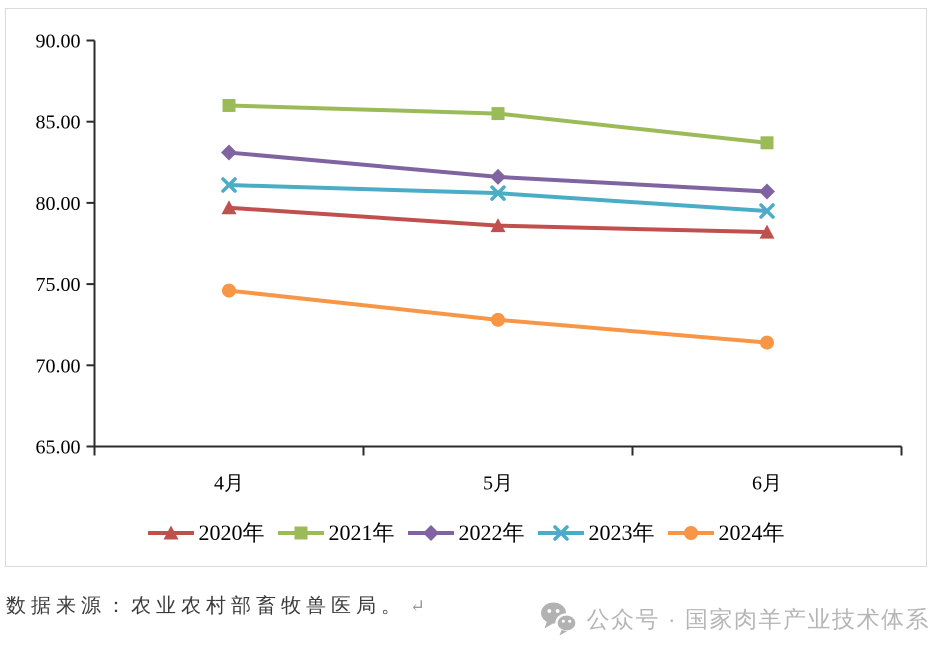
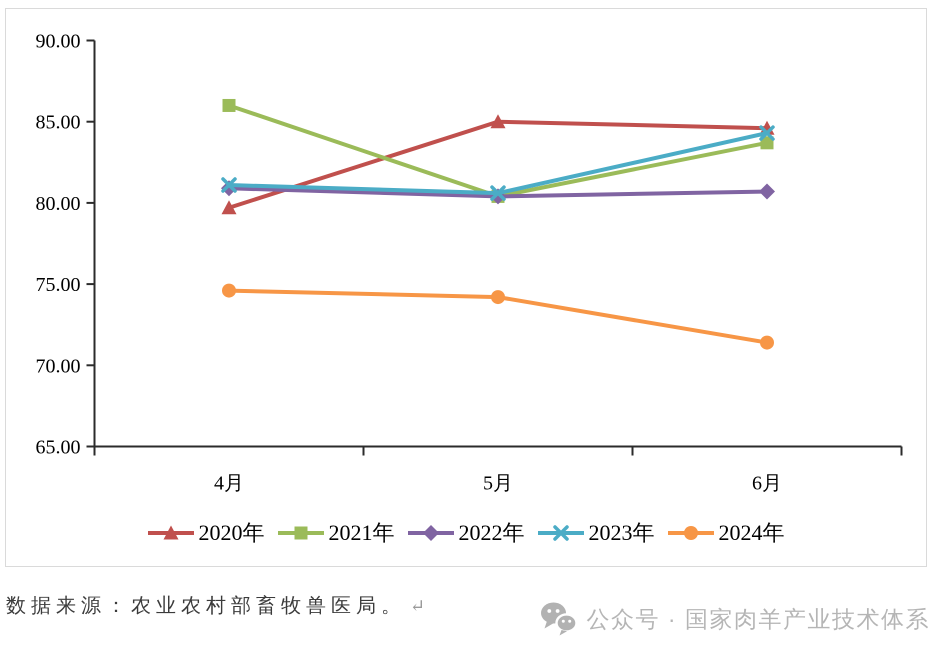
2022年/4月: 83.1 -> 80.9
2020年/5月: 78.6 -> 85.0
2021年/5月: 85.5 -> 80.4
2022年/5月: 81.6 -> 80.4
2024年/5月: 72.8 -> 74.2
2020年/6月: 78.2 -> 84.6
2023年/6月: 79.5 -> 84.3
